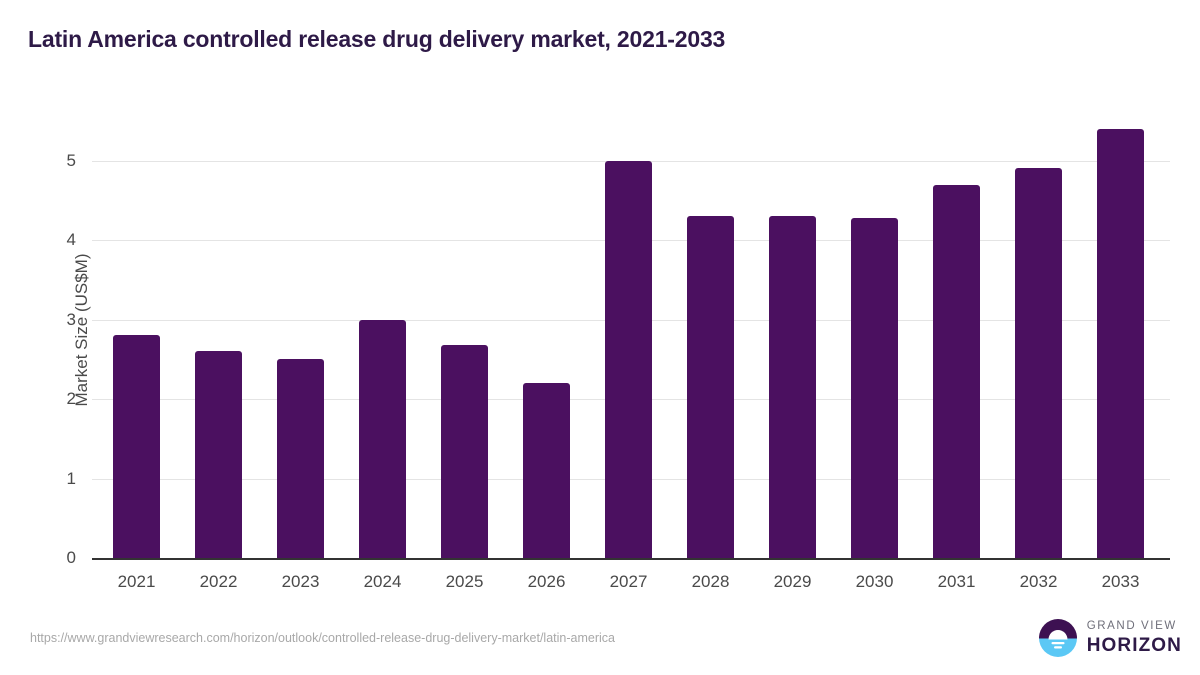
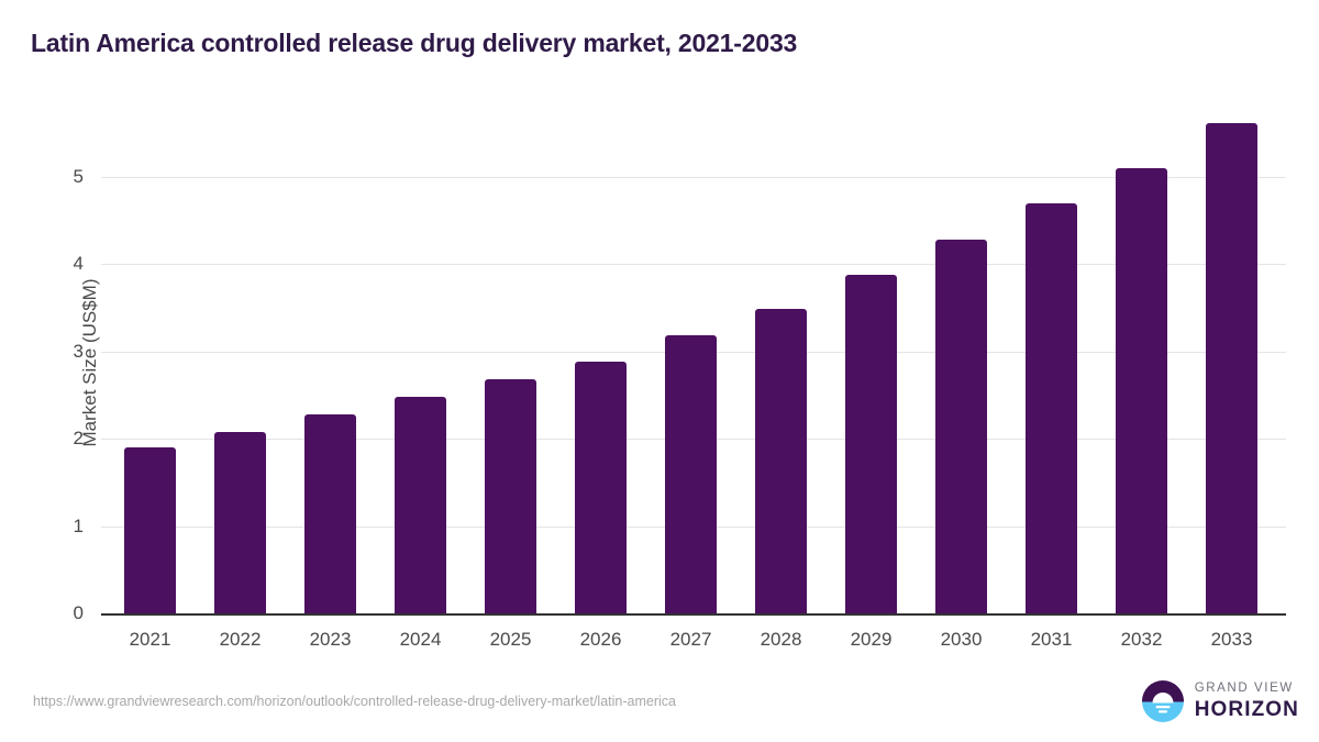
2021: 2.8 -> 1.9
2022: 2.6 -> 2.1
2023: 2.5 -> 2.3
2024: 3.0 -> 2.5
2026: 2.2 -> 2.9
2027: 5.0 -> 3.2
2028: 4.3 -> 3.5
2029: 4.3 -> 3.9
2032: 4.9 -> 5.1
2033: 5.4 -> 5.6
